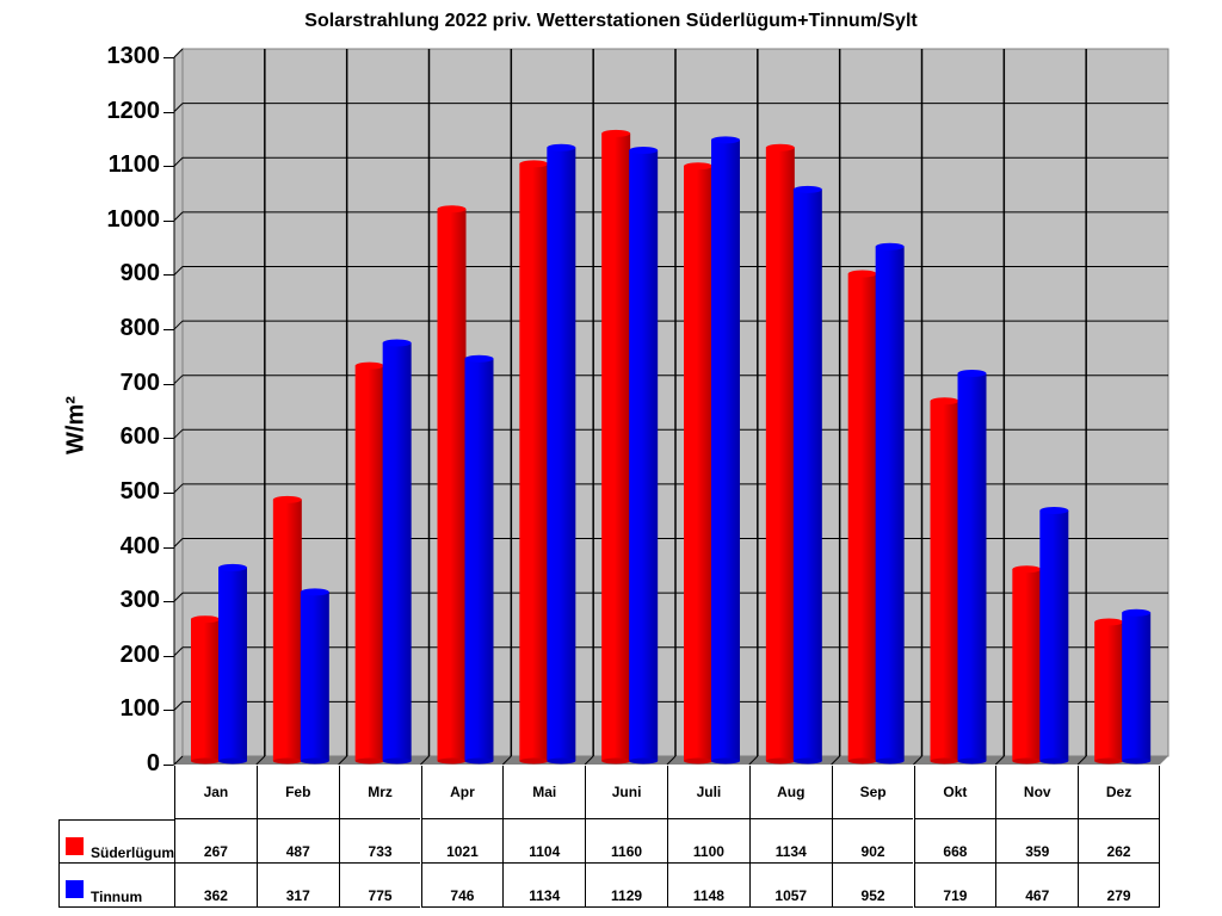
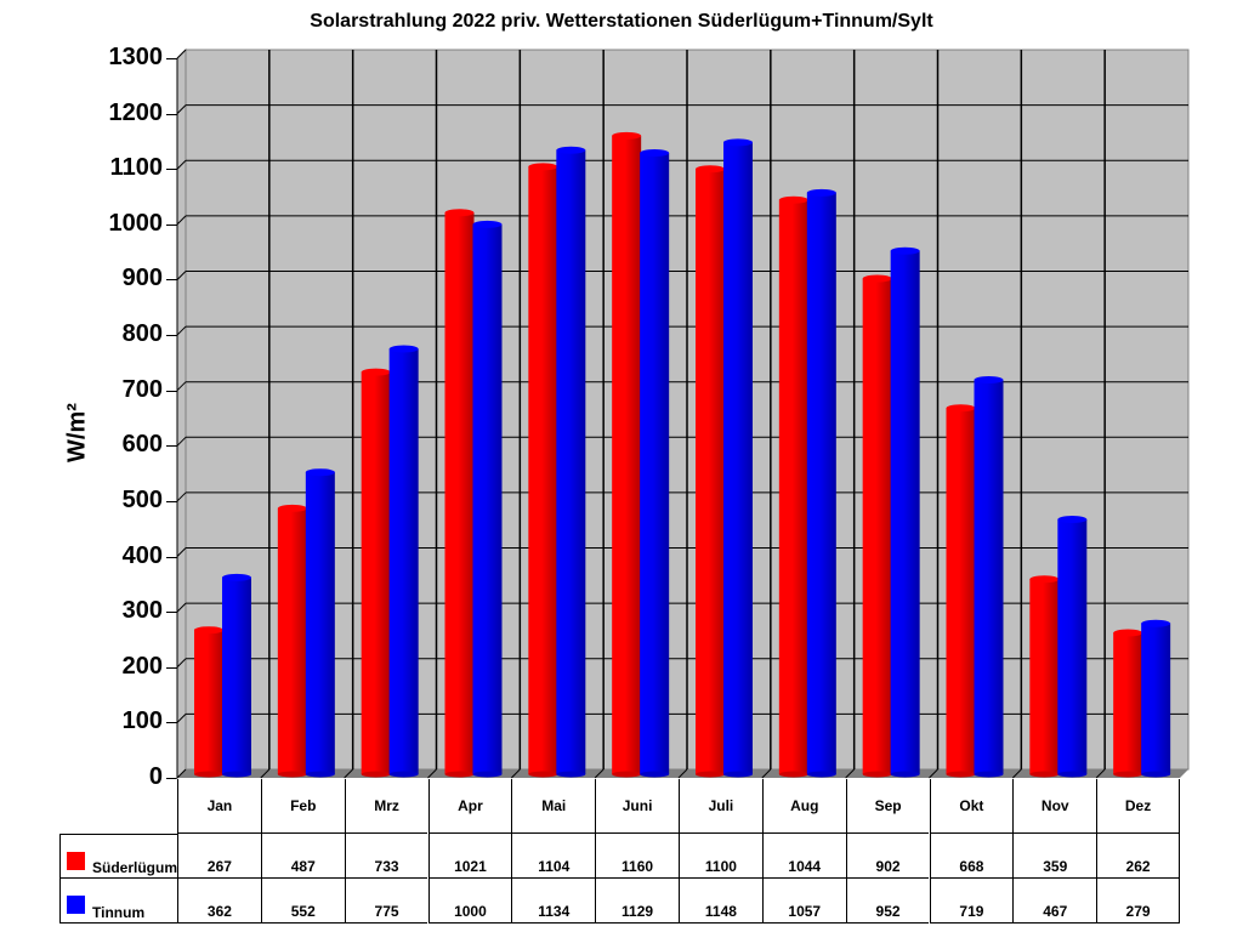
Tinnum/Feb: 317 -> 552
Tinnum/Apr: 746 -> 1000
Süderlügum/Aug: 1134 -> 1044
